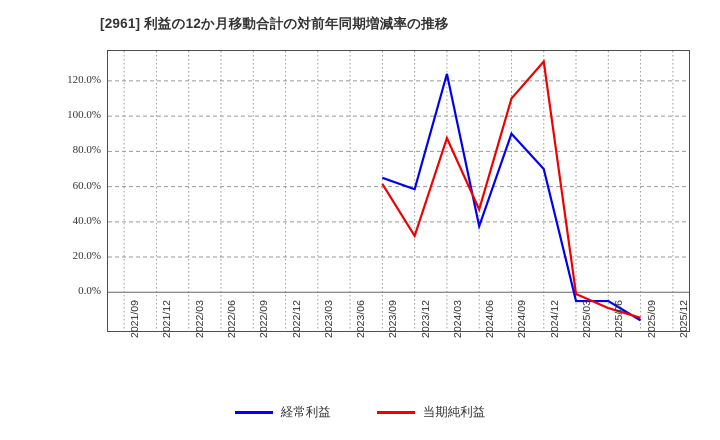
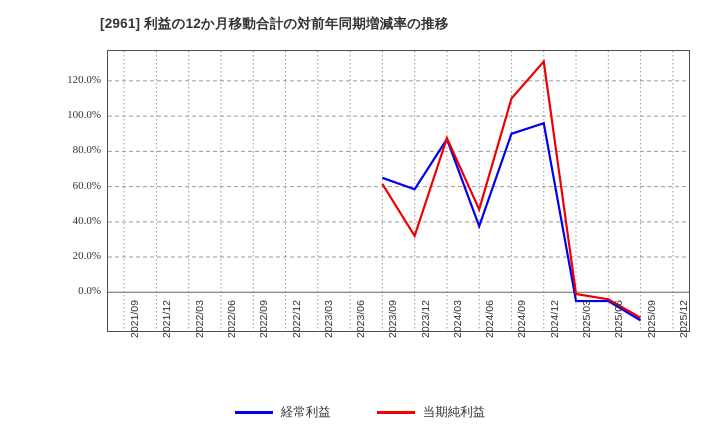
経常利益/2024/03: 124% -> 87%
経常利益/2024/12: 70% -> 96%
当期純利益/2025/06: -9% -> -4%
